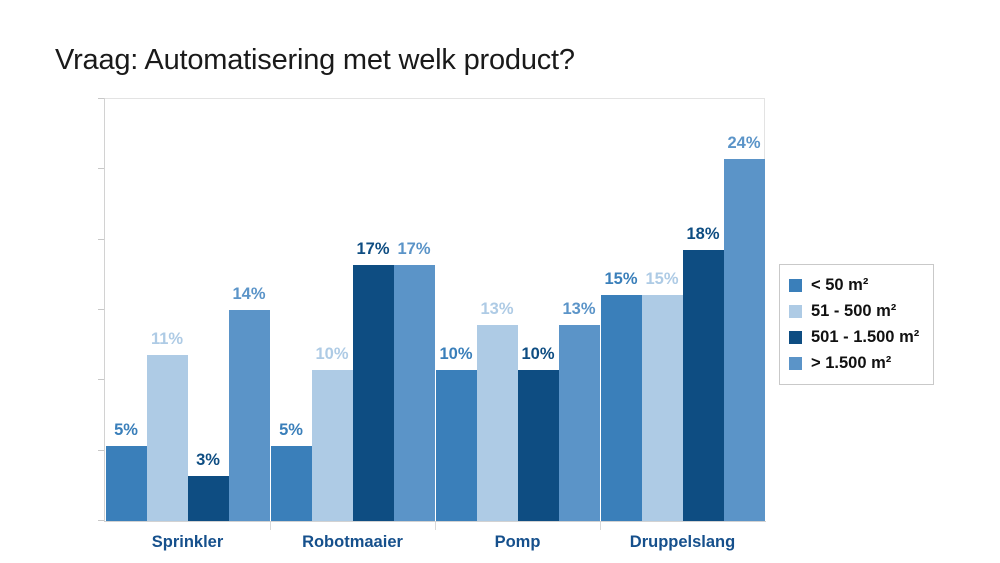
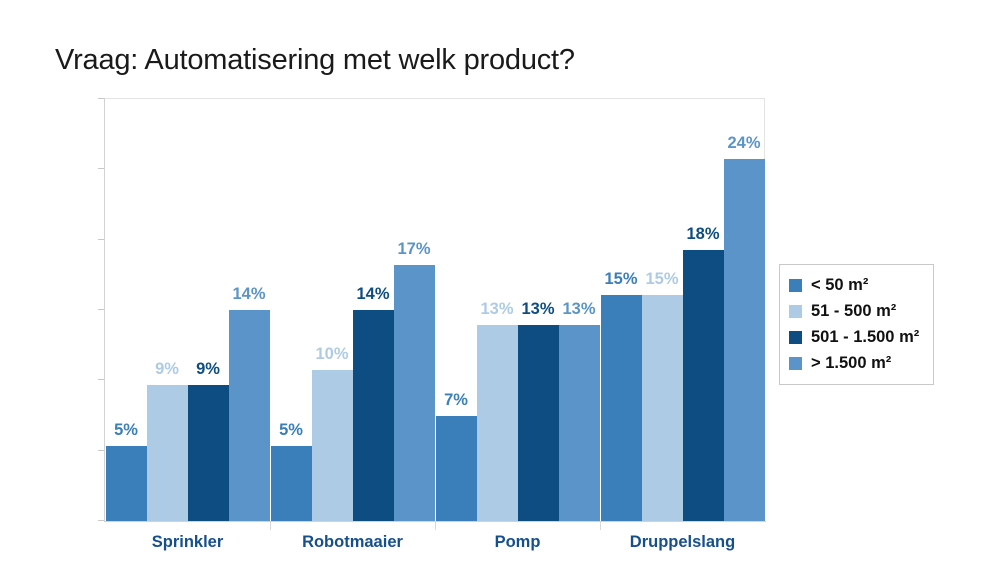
51 - 500 m²/Sprinkler: 11% -> 9%
501 - 1.500 m²/Sprinkler: 3% -> 9%
501 - 1.500 m²/Robotmaaier: 17% -> 14%
< 50 m²/Pomp: 10% -> 7%
501 - 1.500 m²/Pomp: 10% -> 13%
